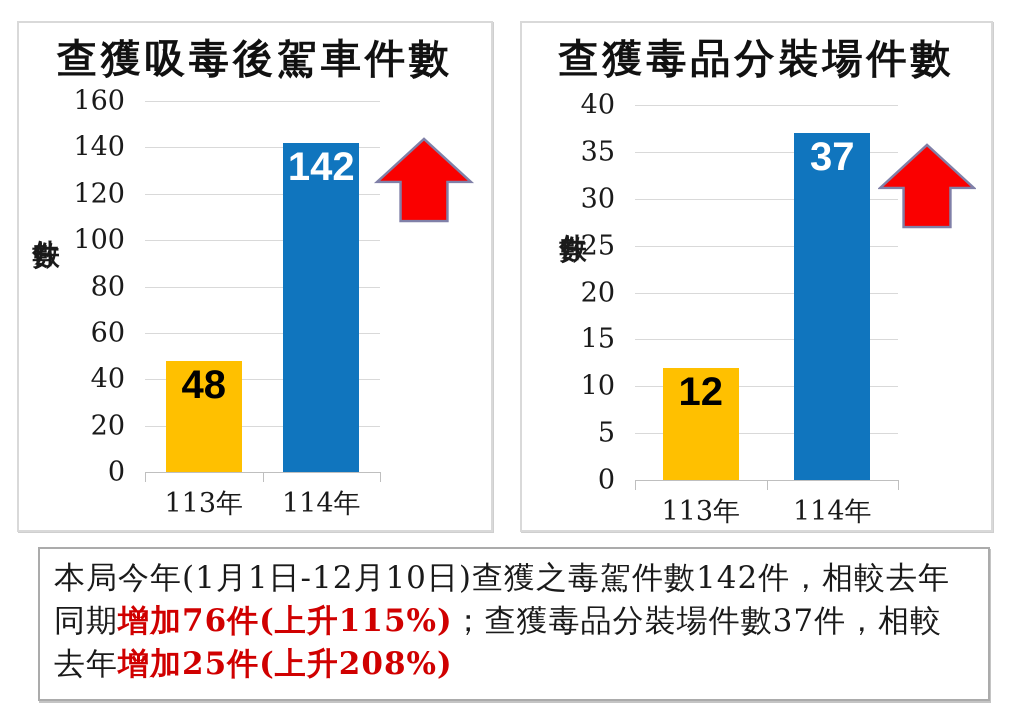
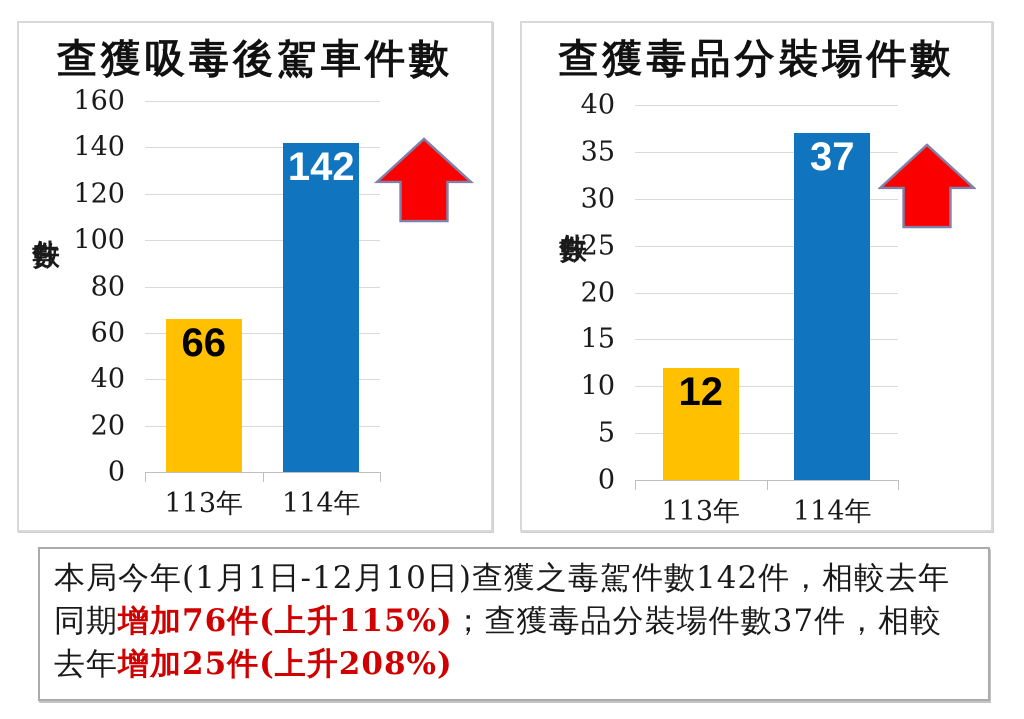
查獲吸毒後駕車件數/113年: 48 -> 66
